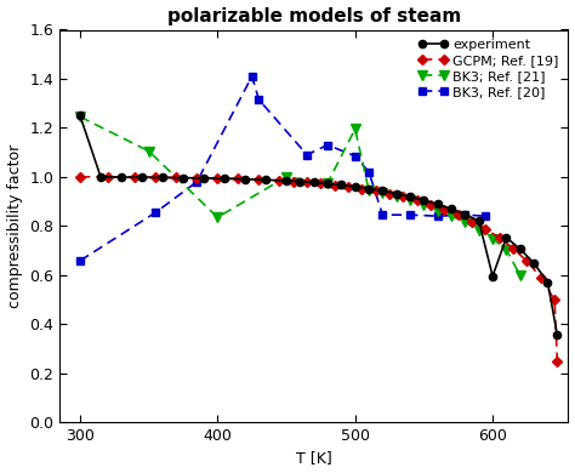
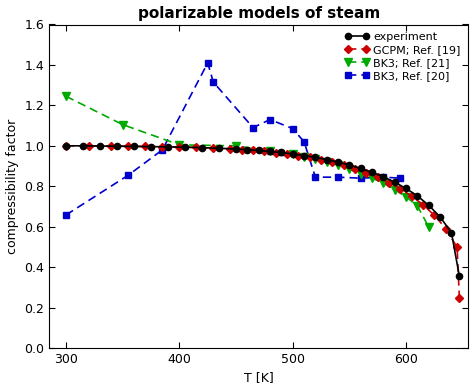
experiment/300: 1.250 -> 1.000
BK3; Ref. [21]/400: 0.835 -> 1.005
BK3; Ref. [21]/500: 1.195 -> 0.960
experiment/600: 0.595 -> 0.789
